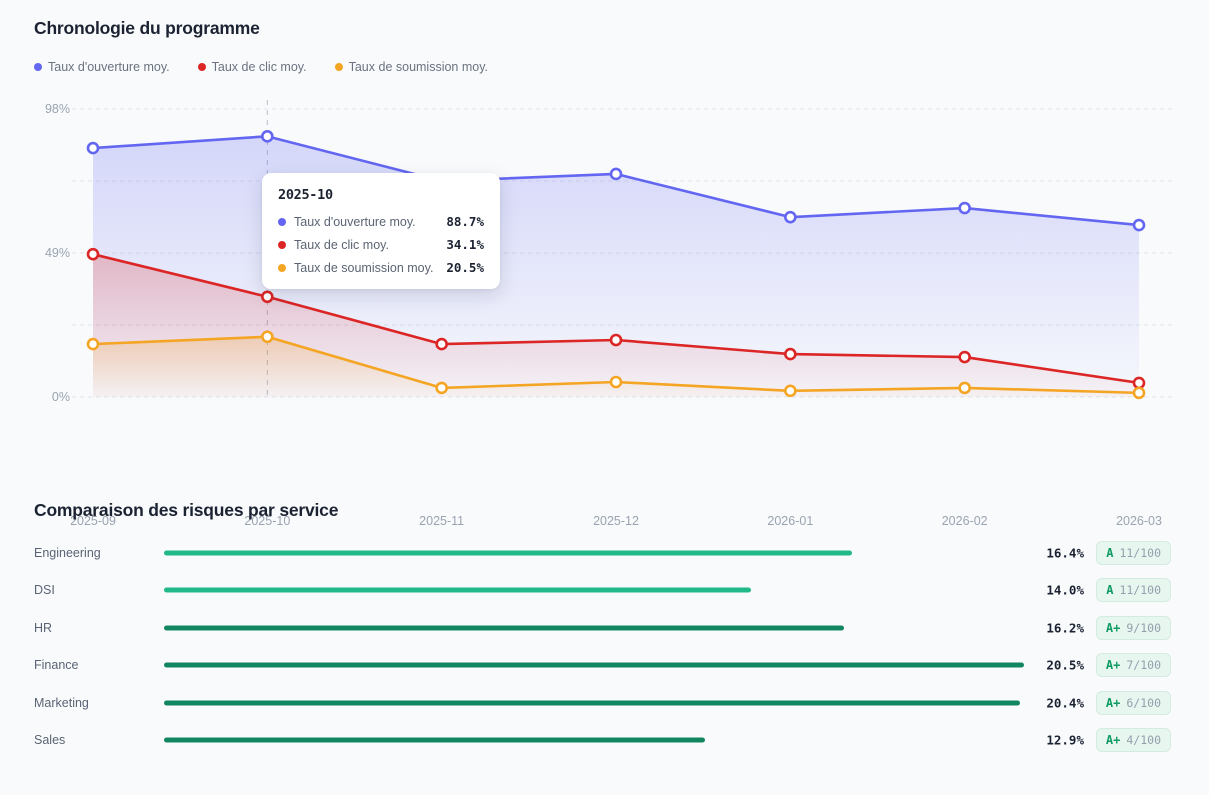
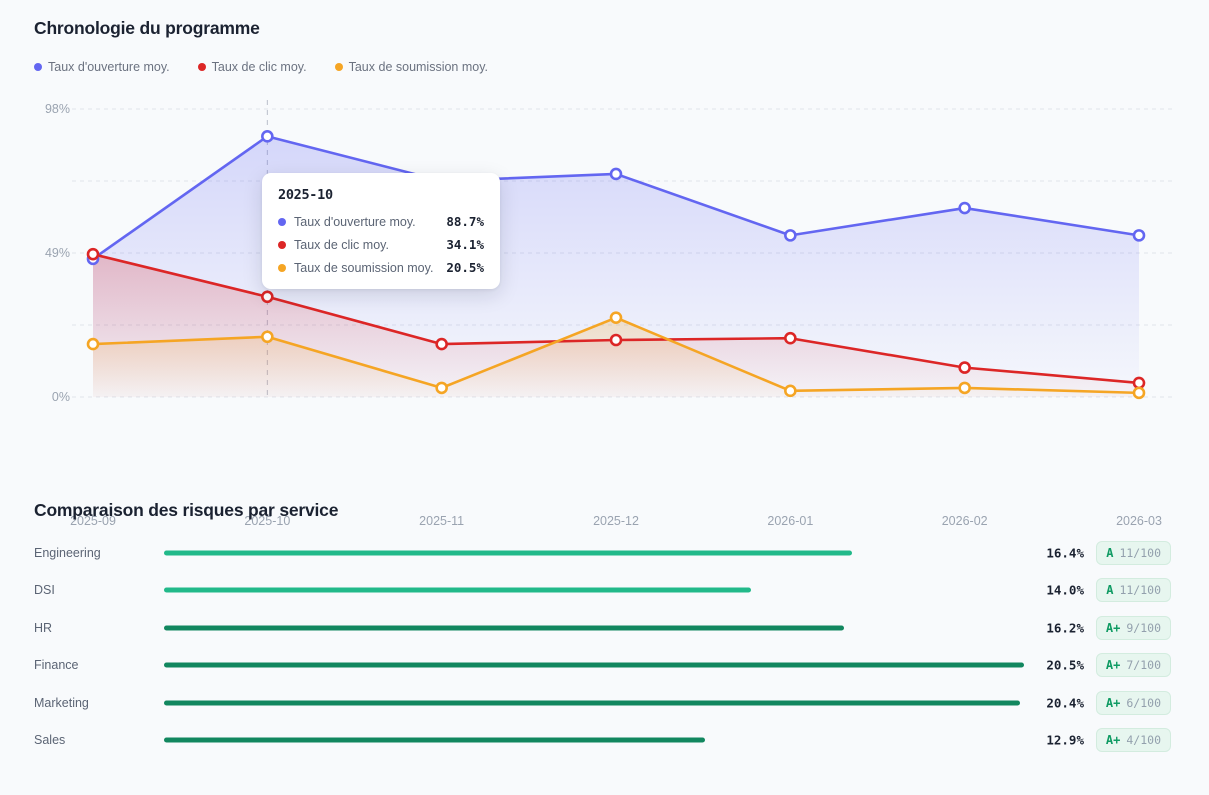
Taux d'ouverture moy./2025-09: 85% -> 47%
Taux de soumission moy./2025-12: 5% -> 27%
Taux d'ouverture moy./2026-01: 61% -> 55%
Taux de clic moy./2026-01: 15% -> 20%
Taux de clic moy./2026-02: 14% -> 10%
Taux d'ouverture moy./2026-03: 58% -> 55%
